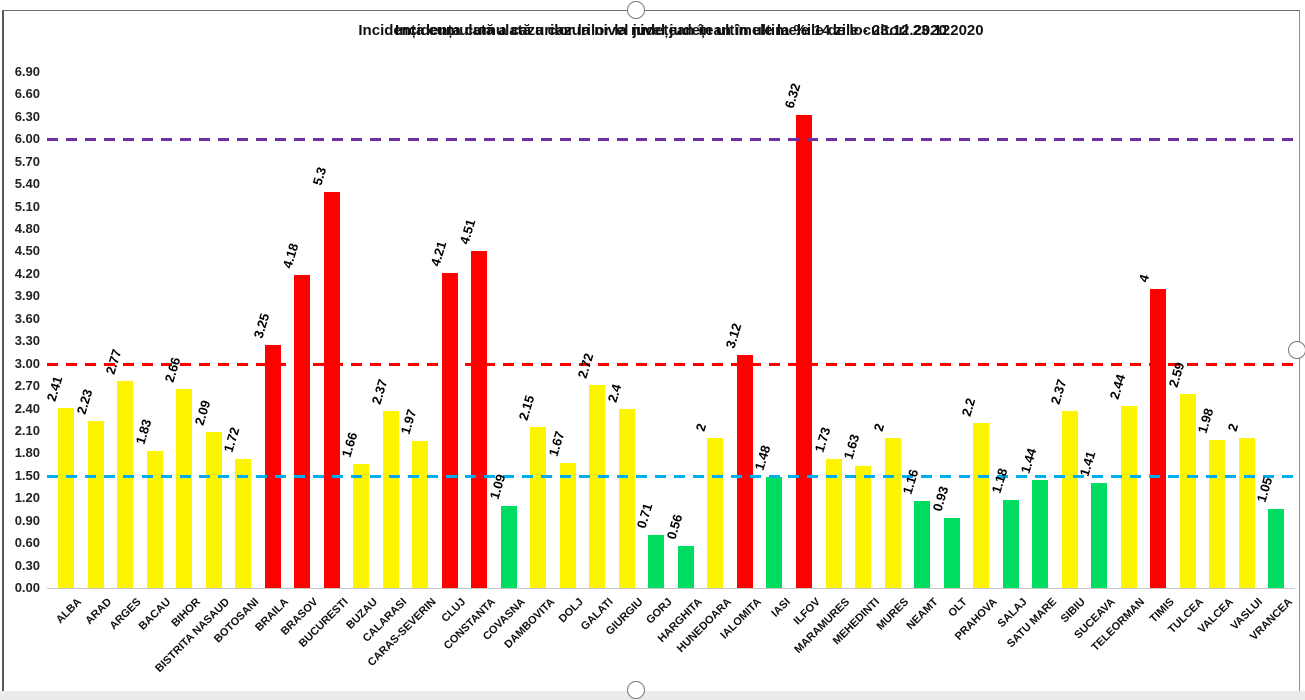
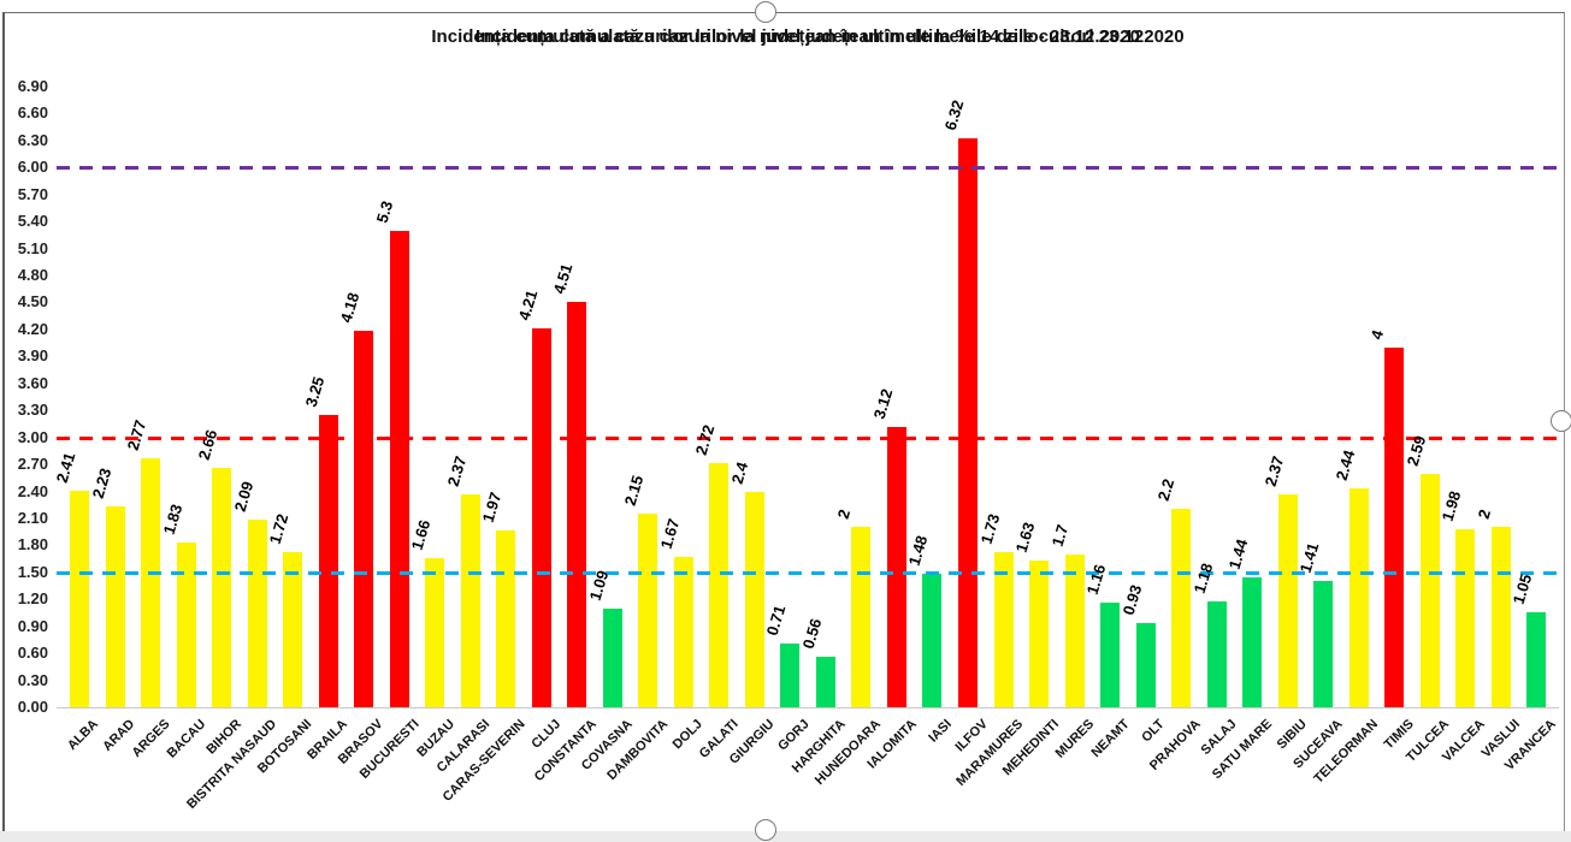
MURES: 2 -> 1.7
